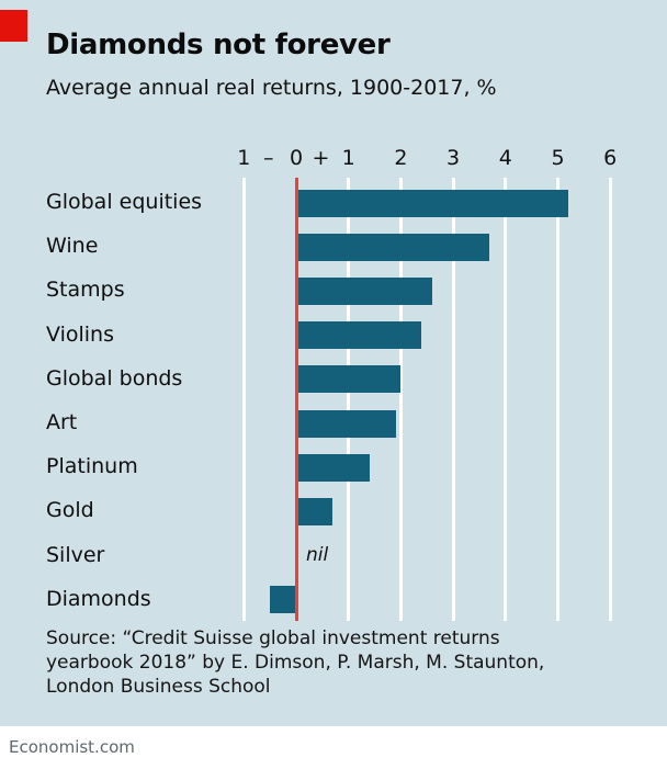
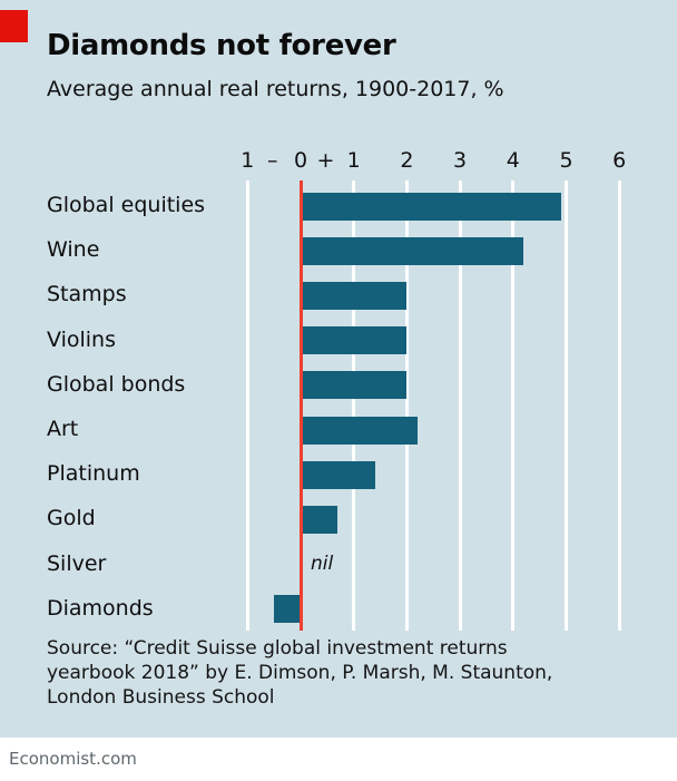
Global equities: 5.2 -> 4.9
Wine: 3.7 -> 4.2
Stamps: 2.6 -> 2.0
Violins: 2.4 -> 2.0
Art: 1.9 -> 2.2
